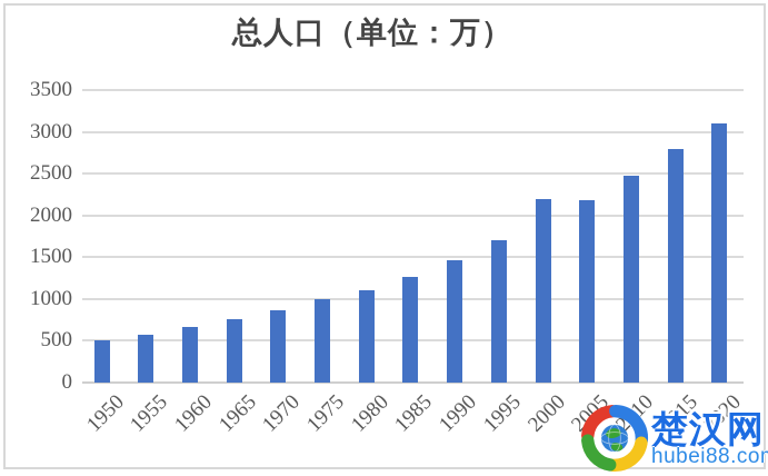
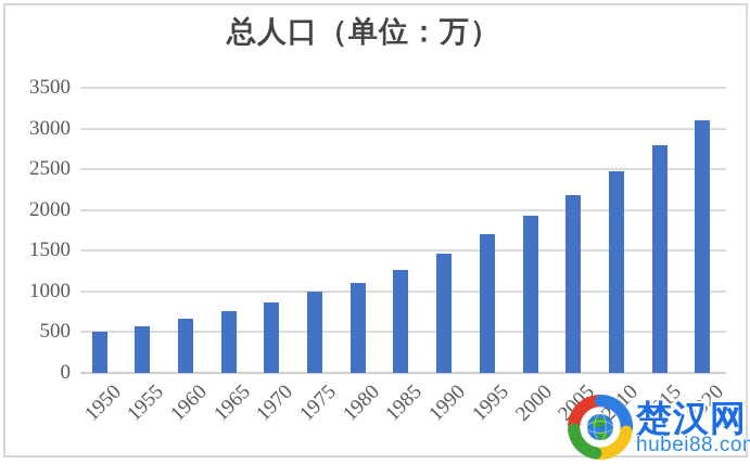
2000: 2200 -> 1900
